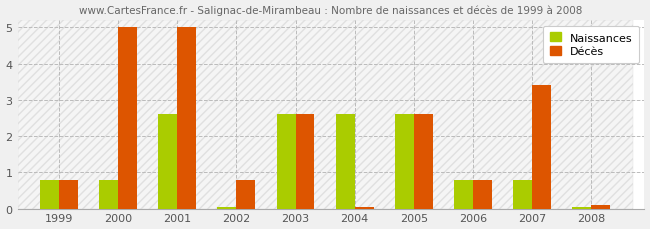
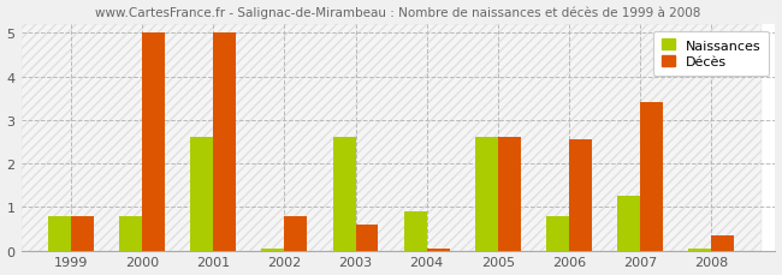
Décès/2003: 2.60 -> 0.60
Naissances/2004: 2.60 -> 0.90
Décès/2006: 0.80 -> 2.55
Naissances/2007: 0.80 -> 1.25
Décès/2008: 0.10 -> 0.35
